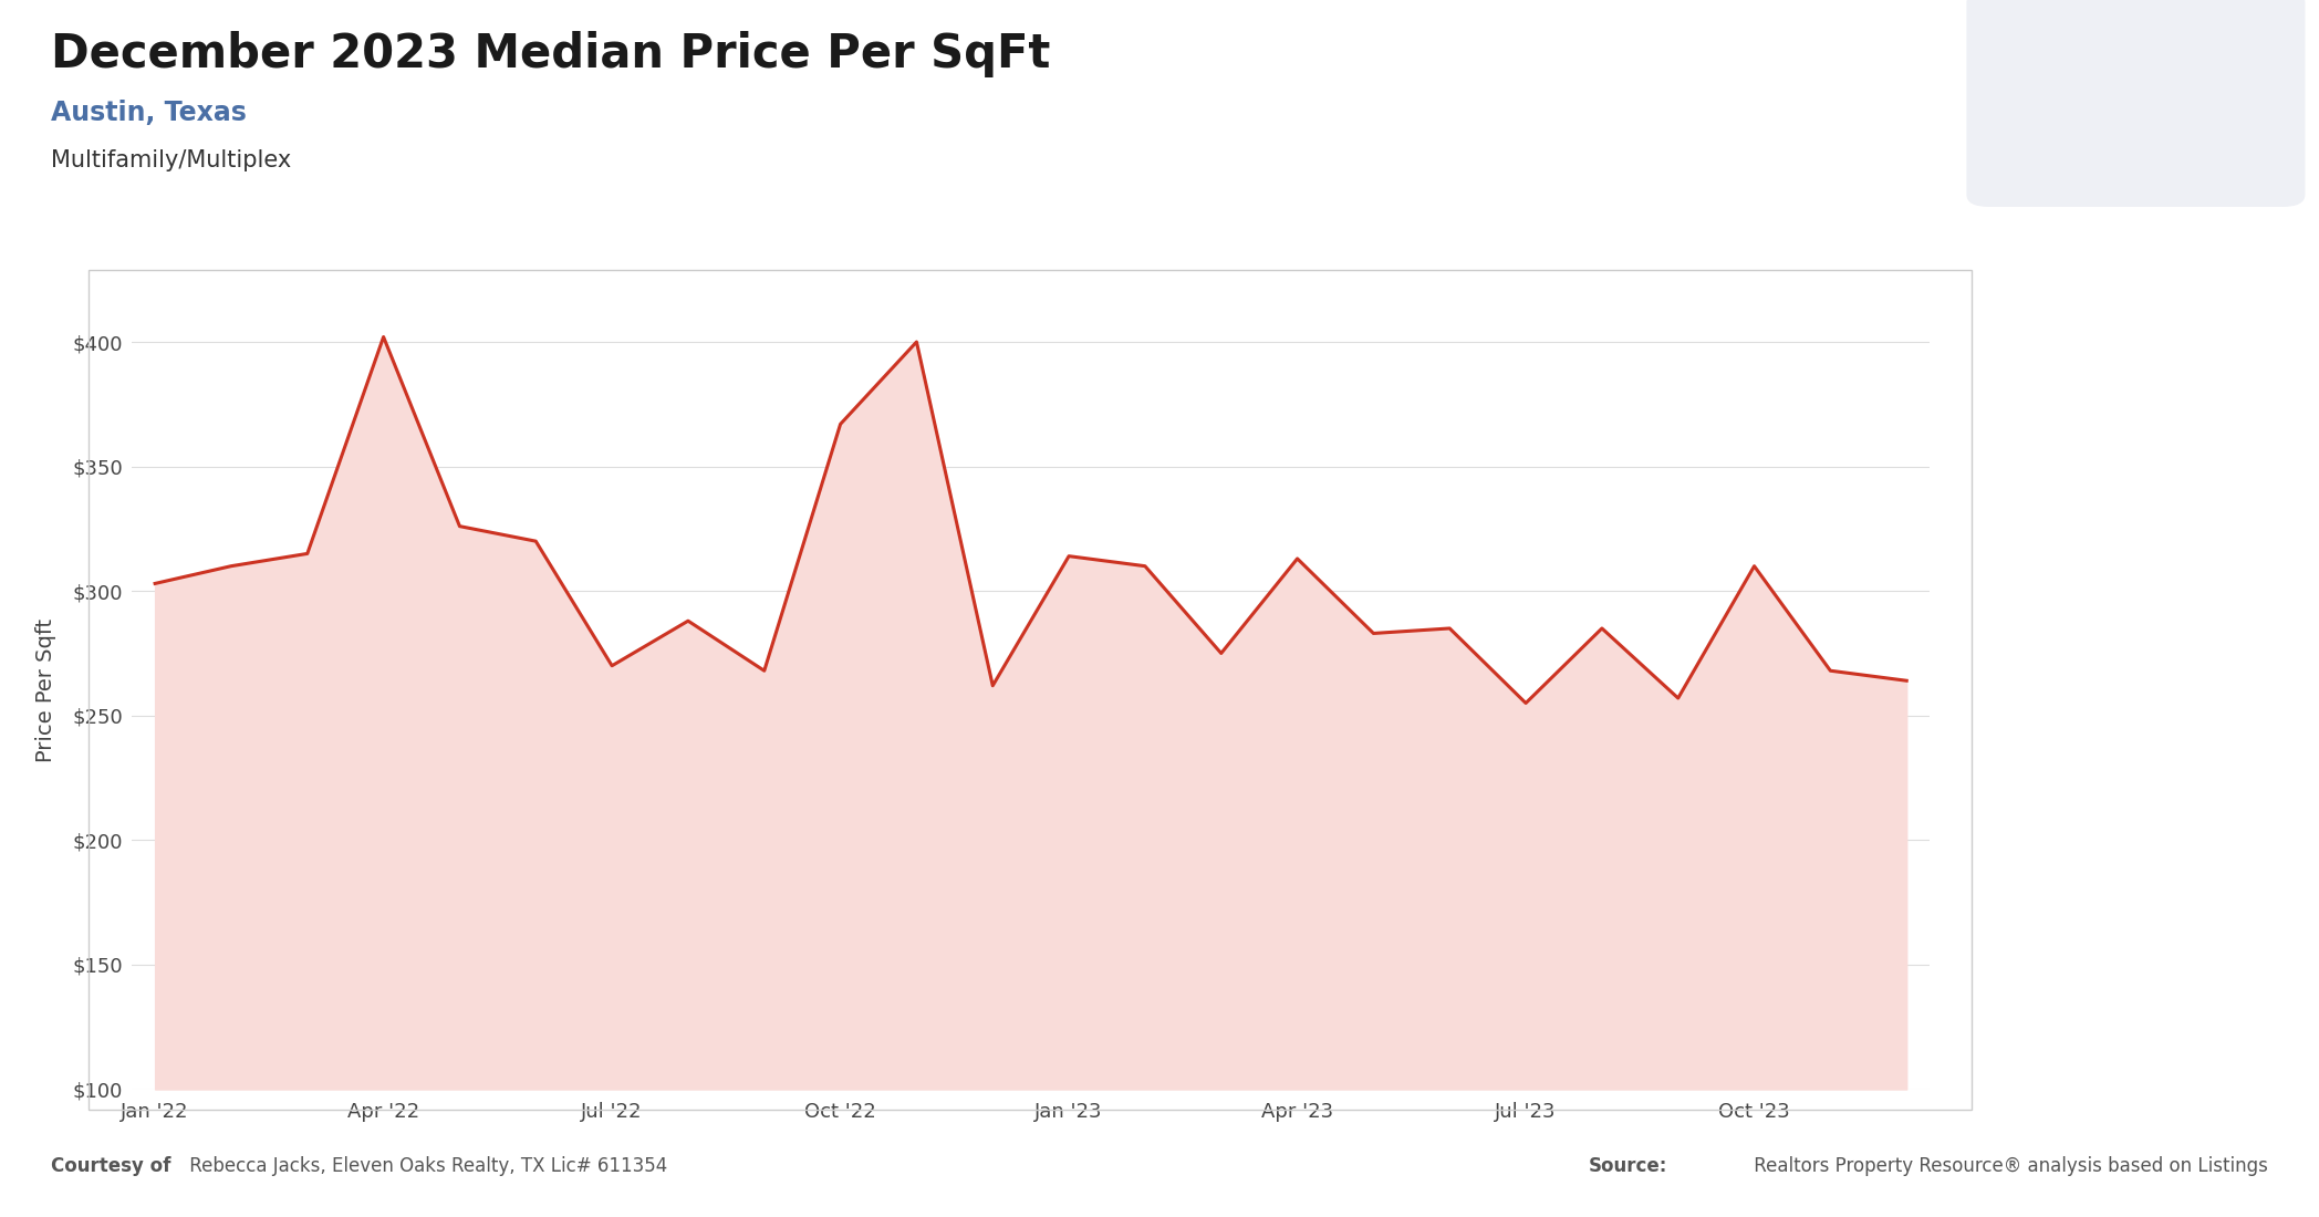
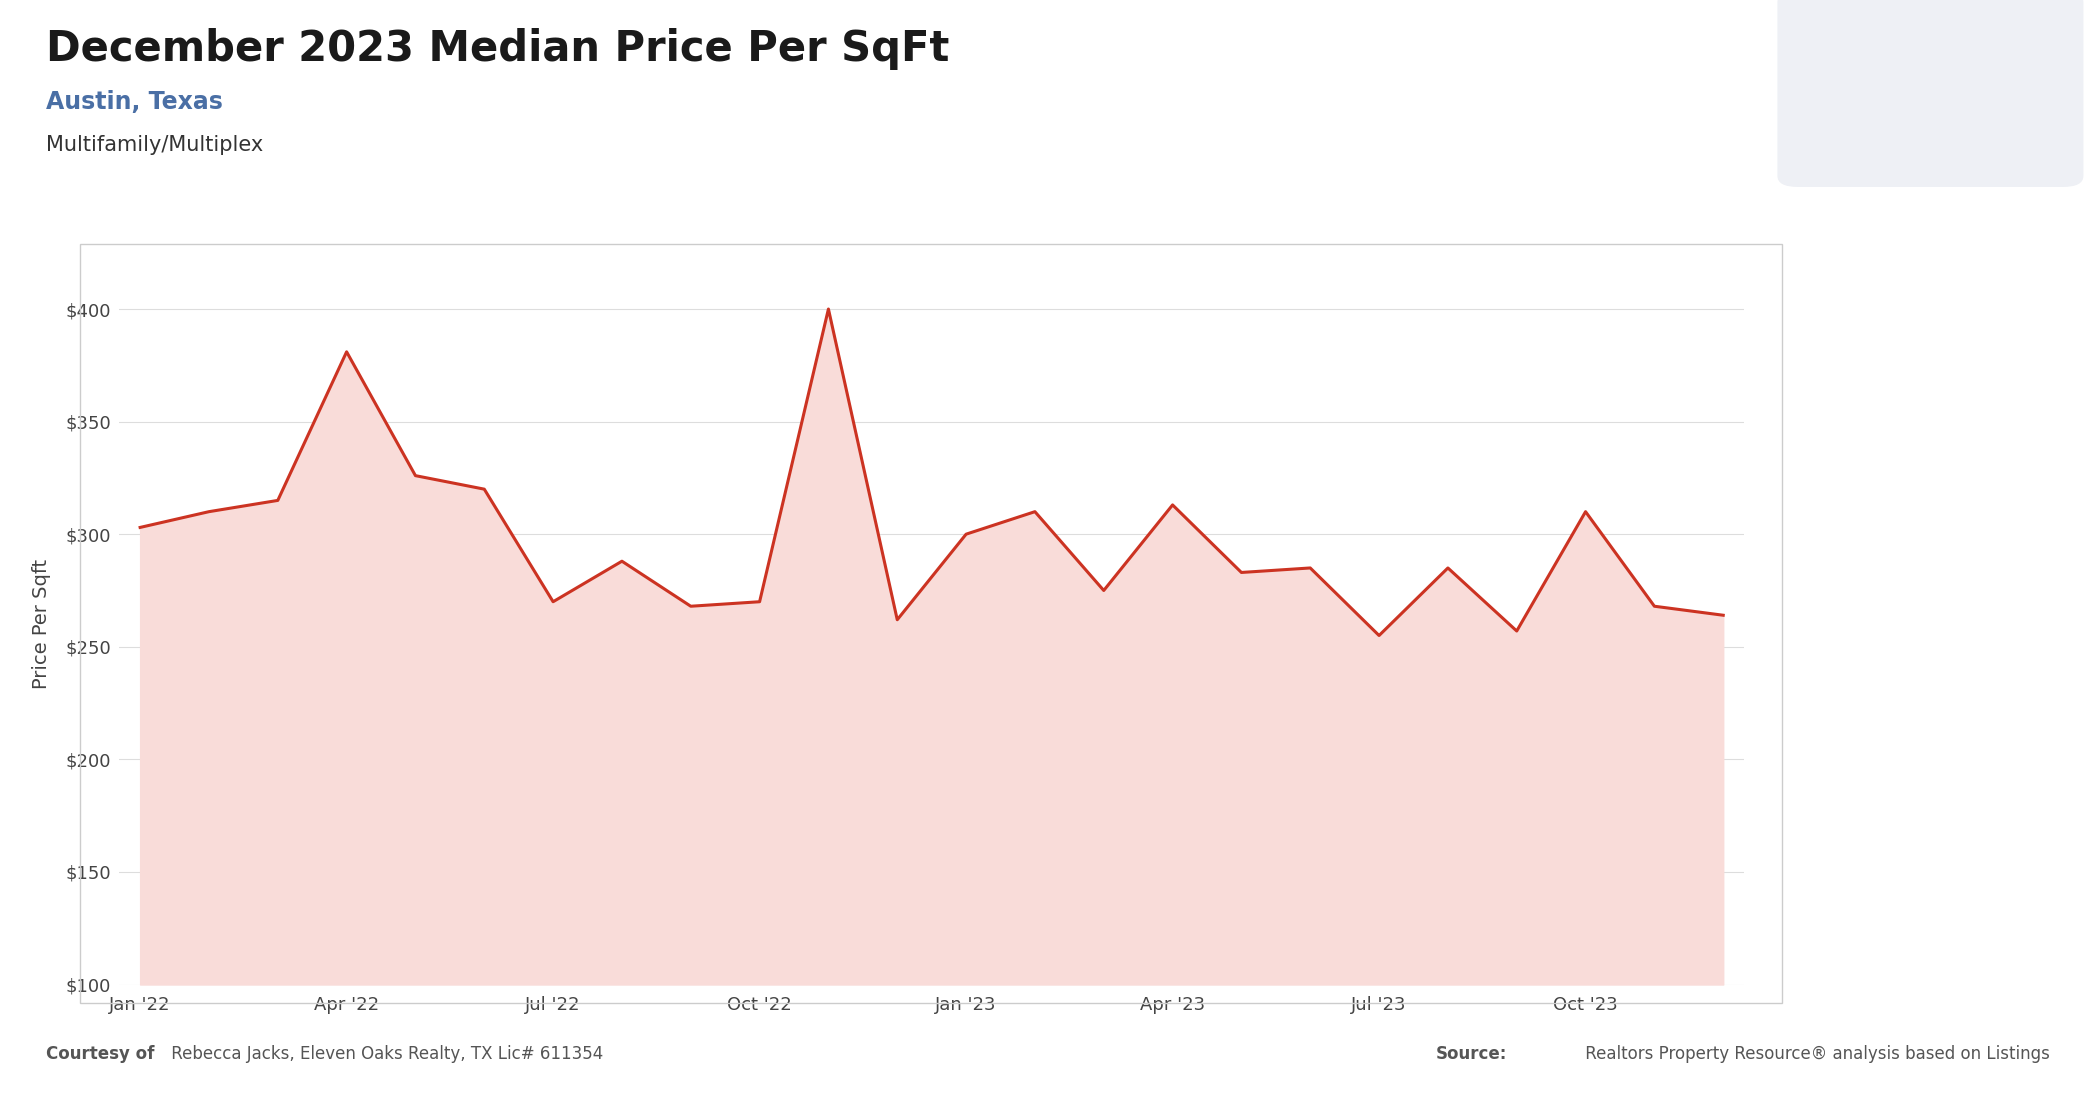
Apr '22: $402 -> $381
Oct '22: $367 -> $270
Jan '23: $314 -> $300
